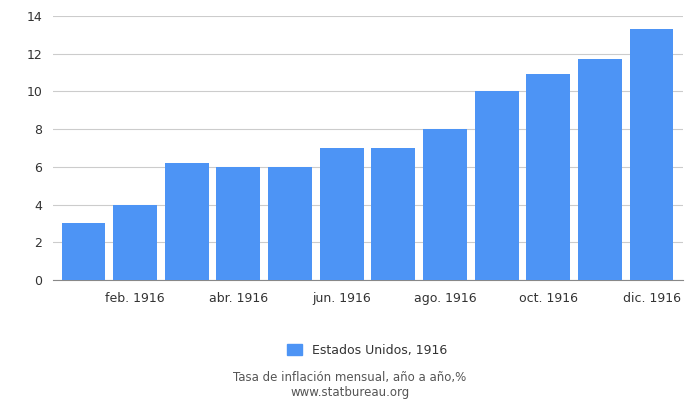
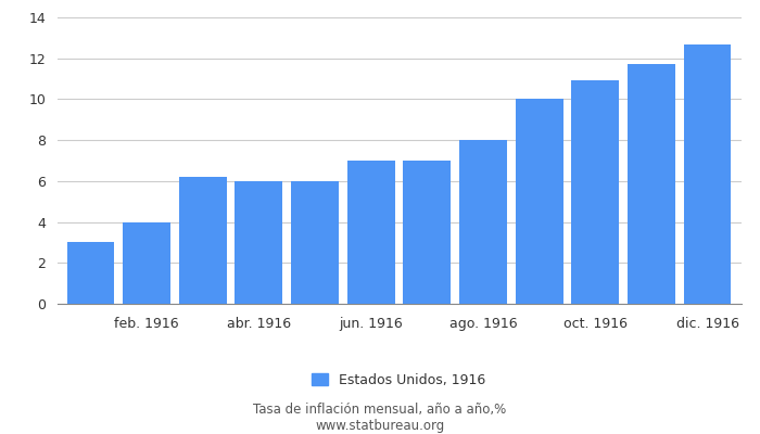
dic. 1916: 13.3 -> 12.7
